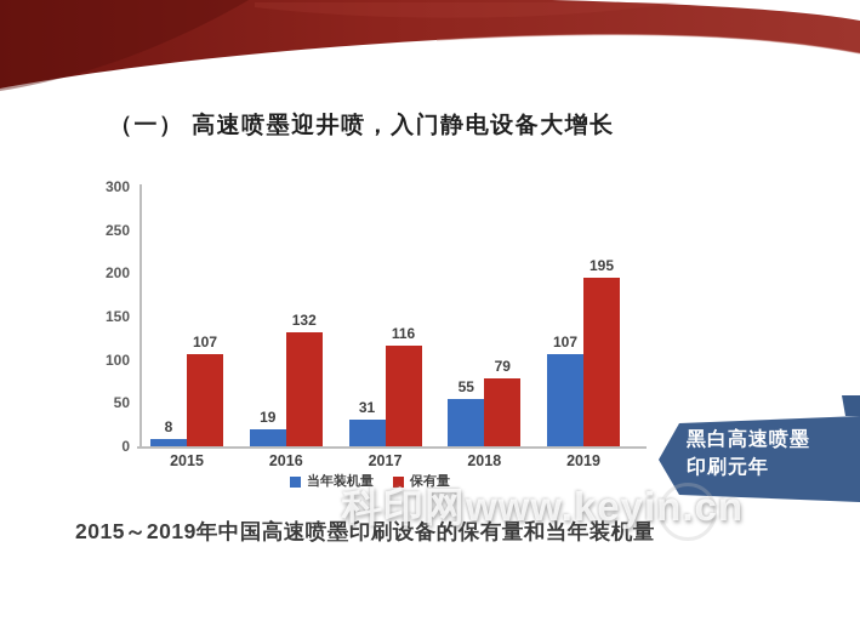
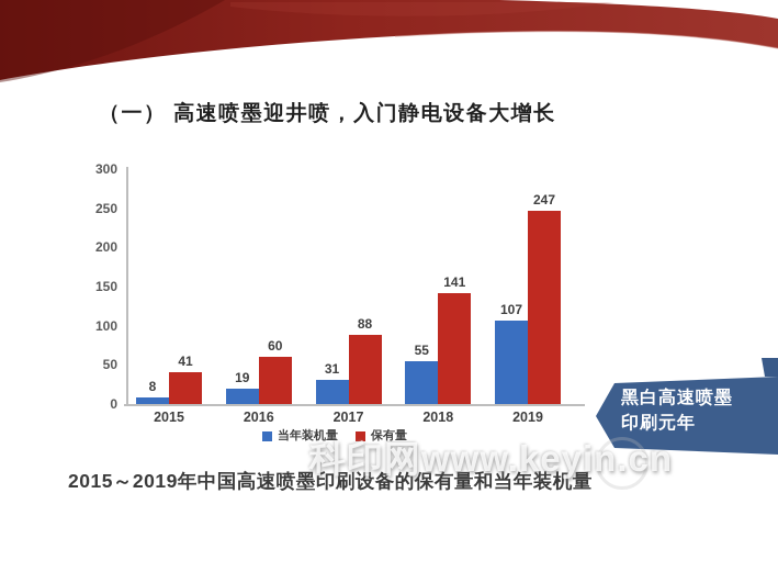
保有量/2015: 107 -> 41
保有量/2016: 132 -> 60
保有量/2017: 116 -> 88
保有量/2018: 79 -> 141
保有量/2019: 195 -> 247
